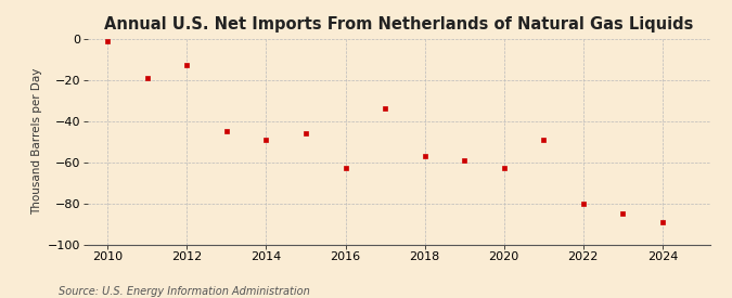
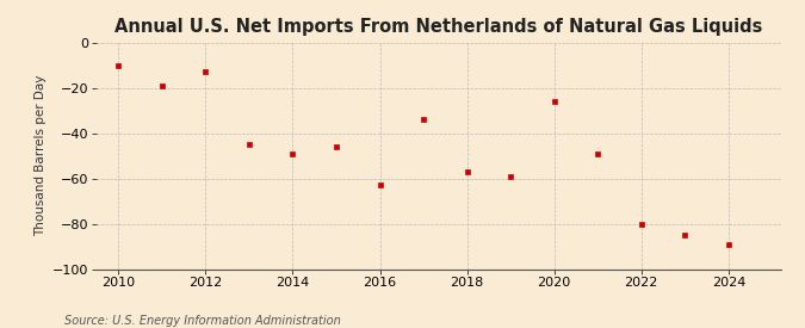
2010: -1 -> -10
2020: -63 -> -26
